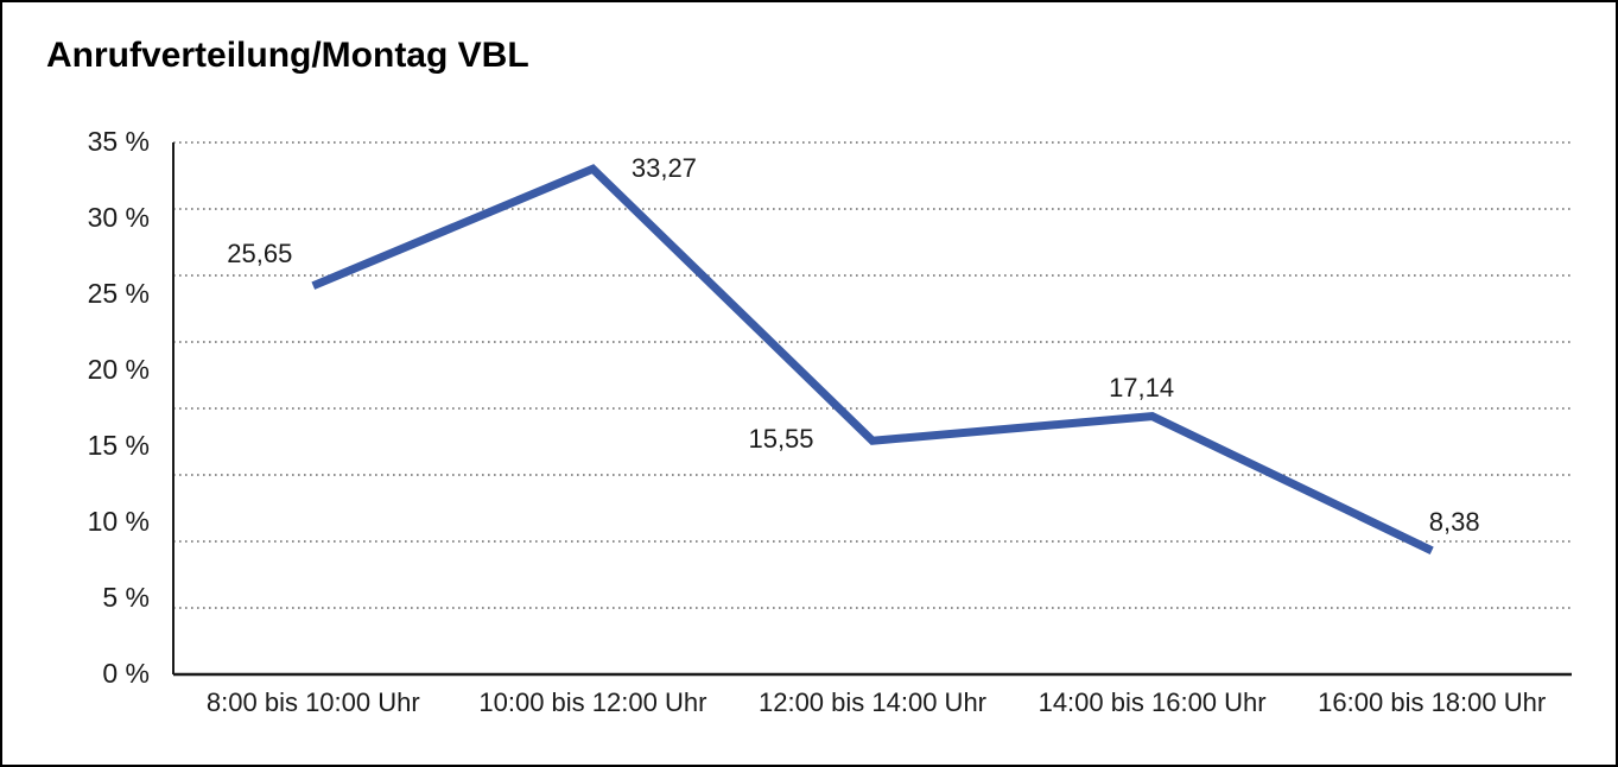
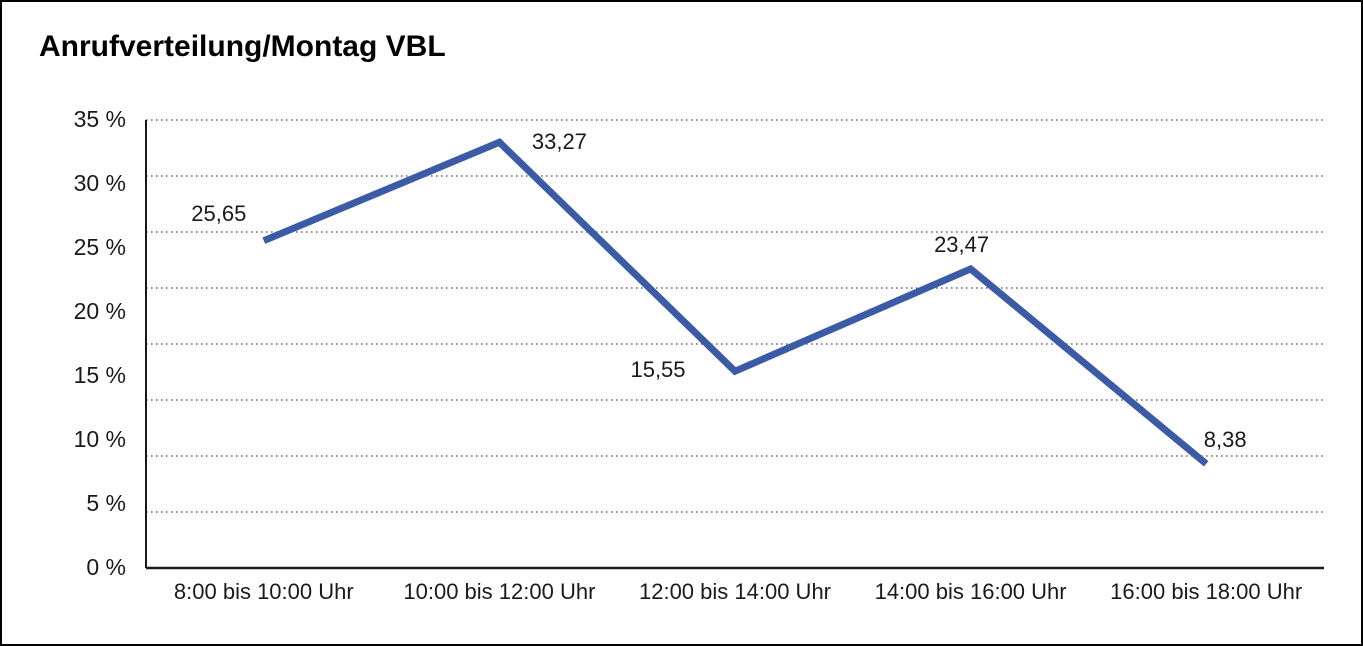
14:00 bis 16:00 Uhr: 17,14 -> 23,47
